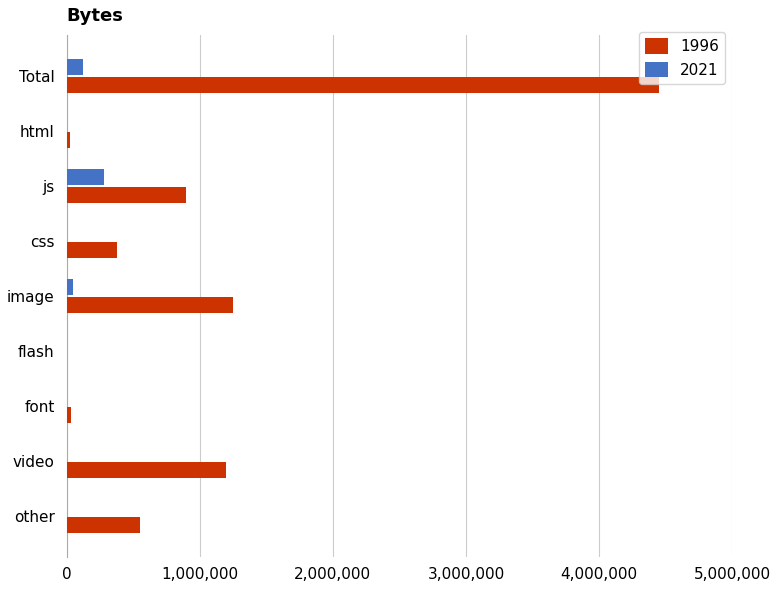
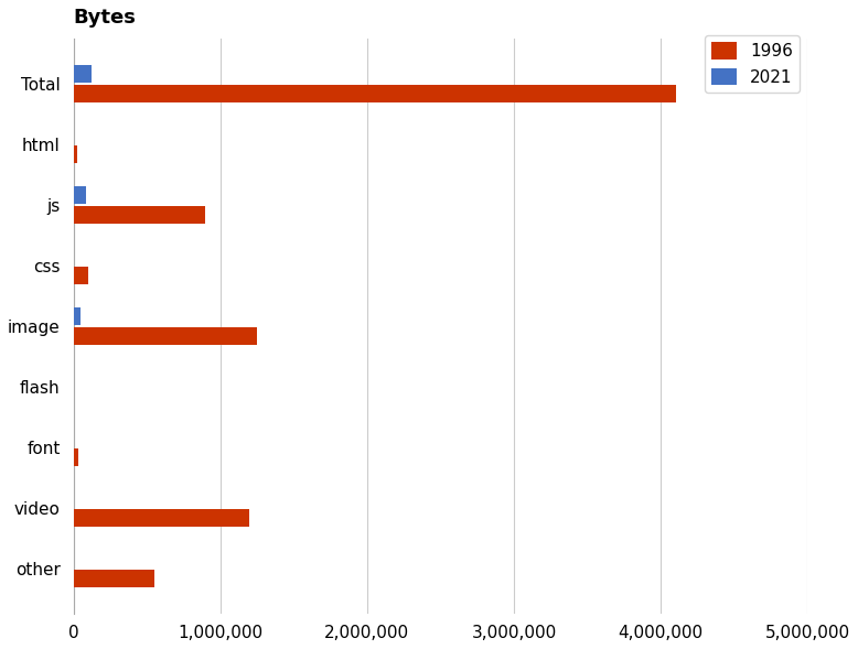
1996/Total: 4,450,000 -> 4,100,000
2021/js: 280,000 -> 90,000
1996/css: 380,000 -> 100,000
